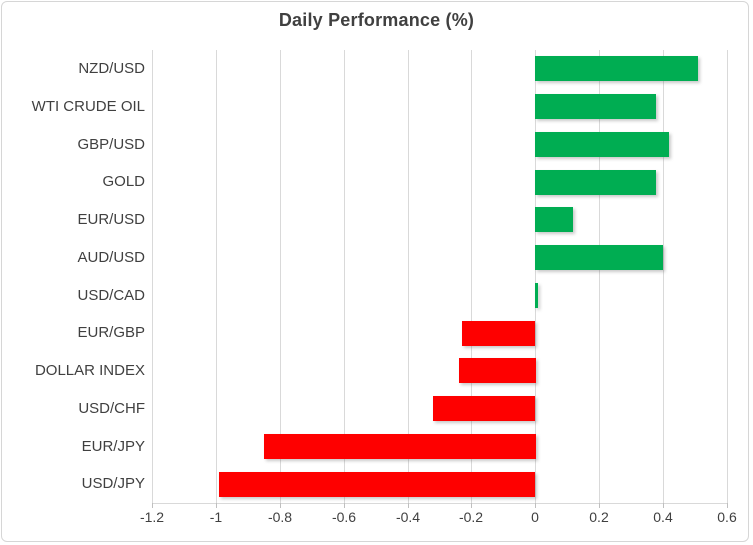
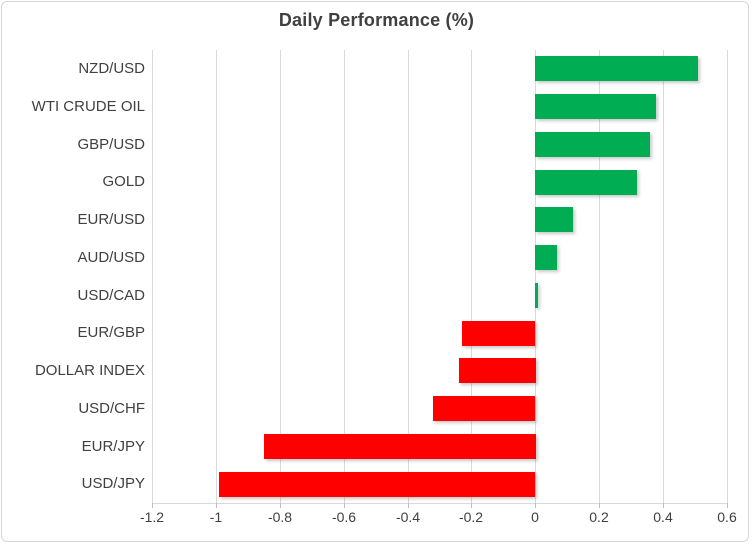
GBP/USD: 0.42 -> 0.36
GOLD: 0.38 -> 0.32
AUD/USD: 0.40 -> 0.07
